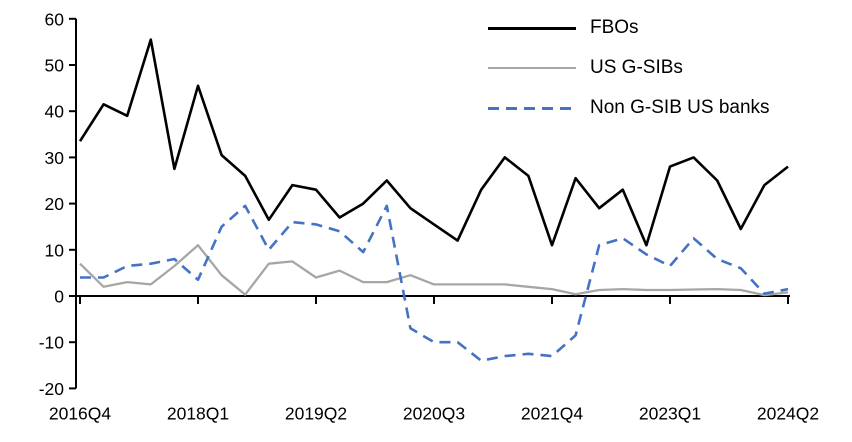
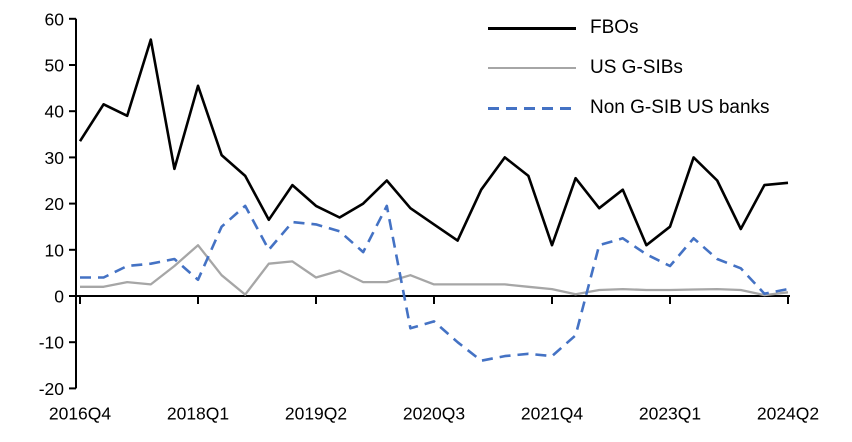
US G-SIBs/2016Q4: 7 -> 2
FBOs/2019Q2: 23 -> 20
Non G-SIB US banks/2020Q3: -10 -> -6
FBOs/2023Q1: 28 -> 15
FBOs/2024Q2: 28 -> 24
